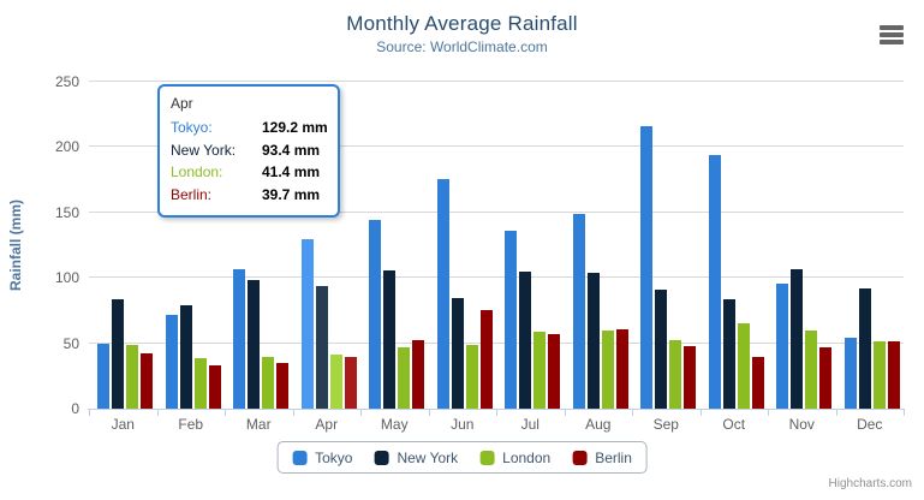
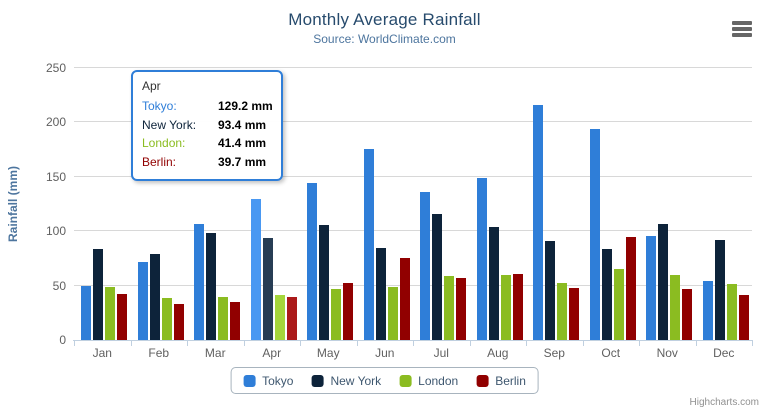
New York/Jul: 105 -> 116
Berlin/Oct: 39 -> 95
Berlin/Dec: 51 -> 41
